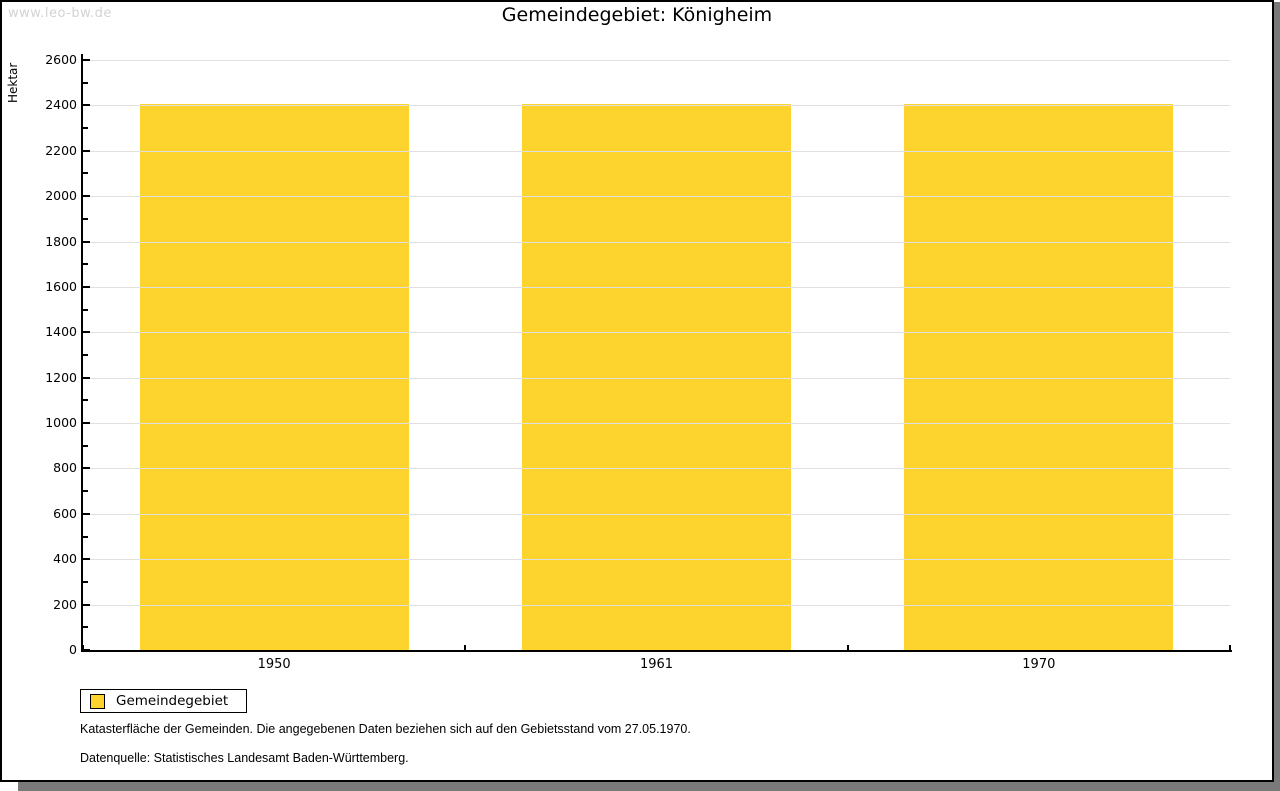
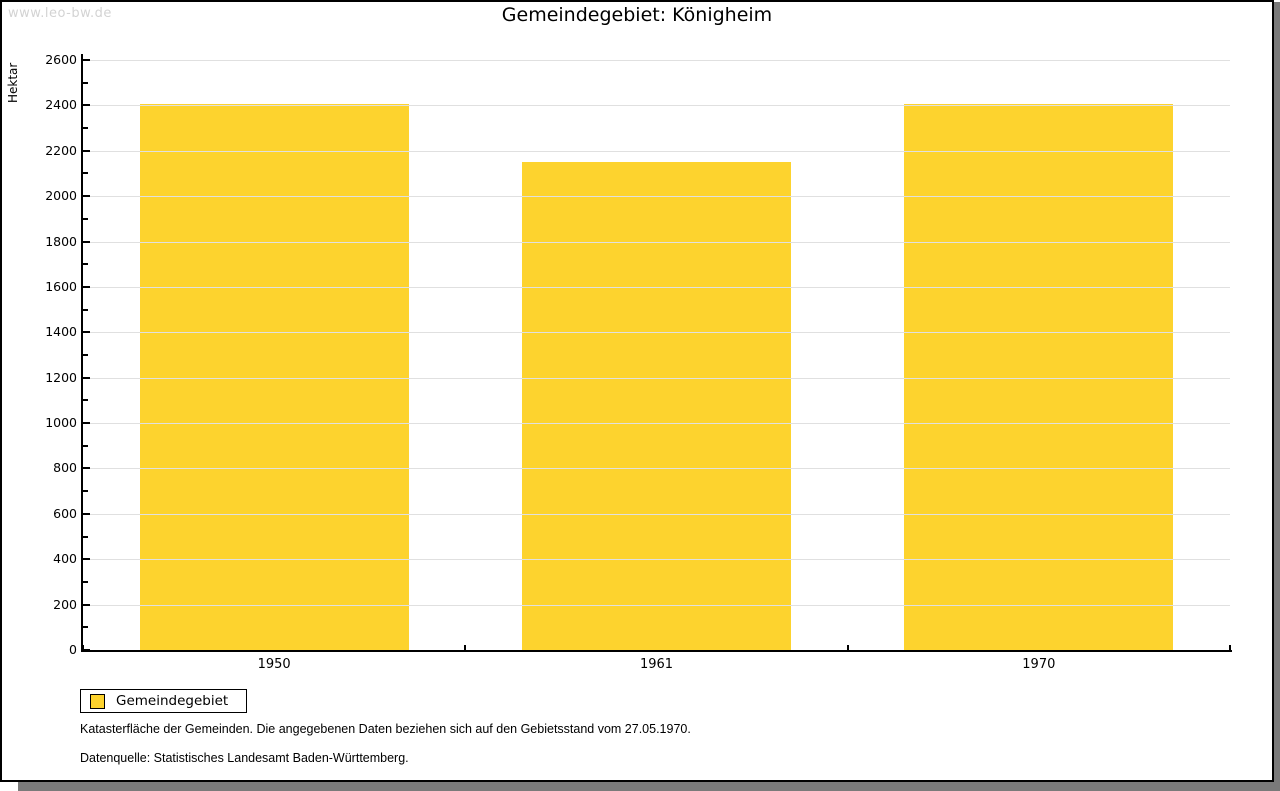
1961: 2410 -> 2150
